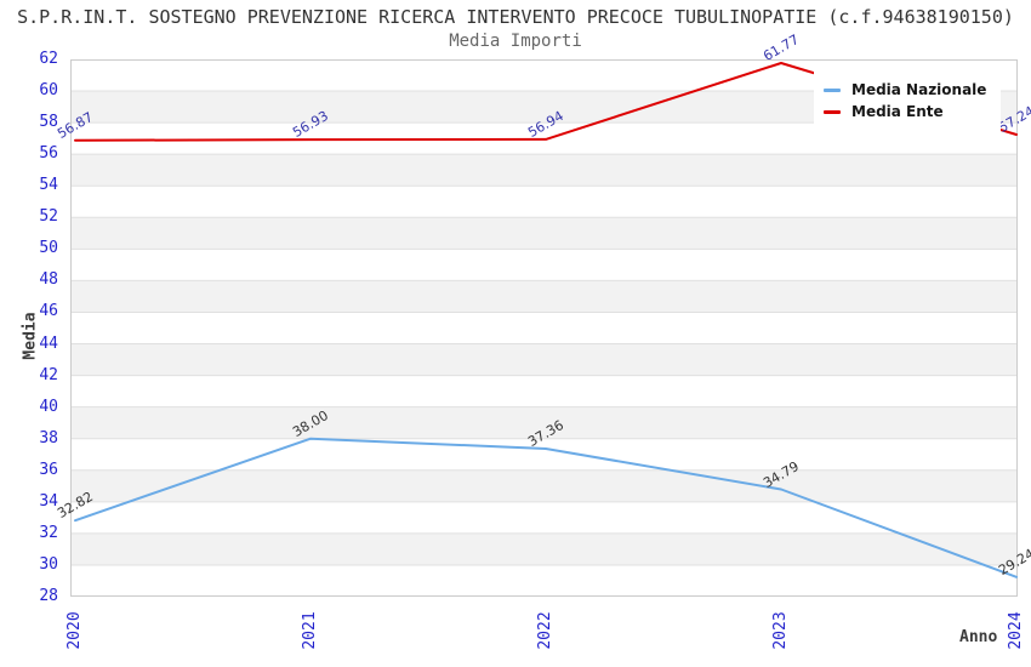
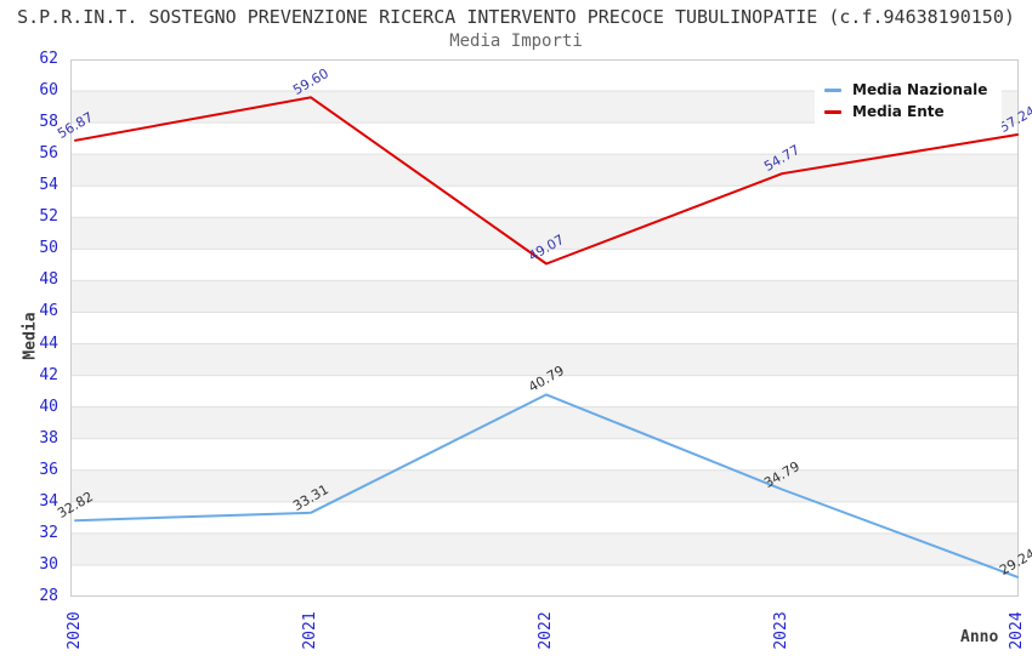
Media Nazionale/2021: 38.00 -> 33.31
Media Ente/2021: 56.93 -> 59.60
Media Nazionale/2022: 37.36 -> 40.79
Media Ente/2022: 56.94 -> 49.07
Media Ente/2023: 61.77 -> 54.77
